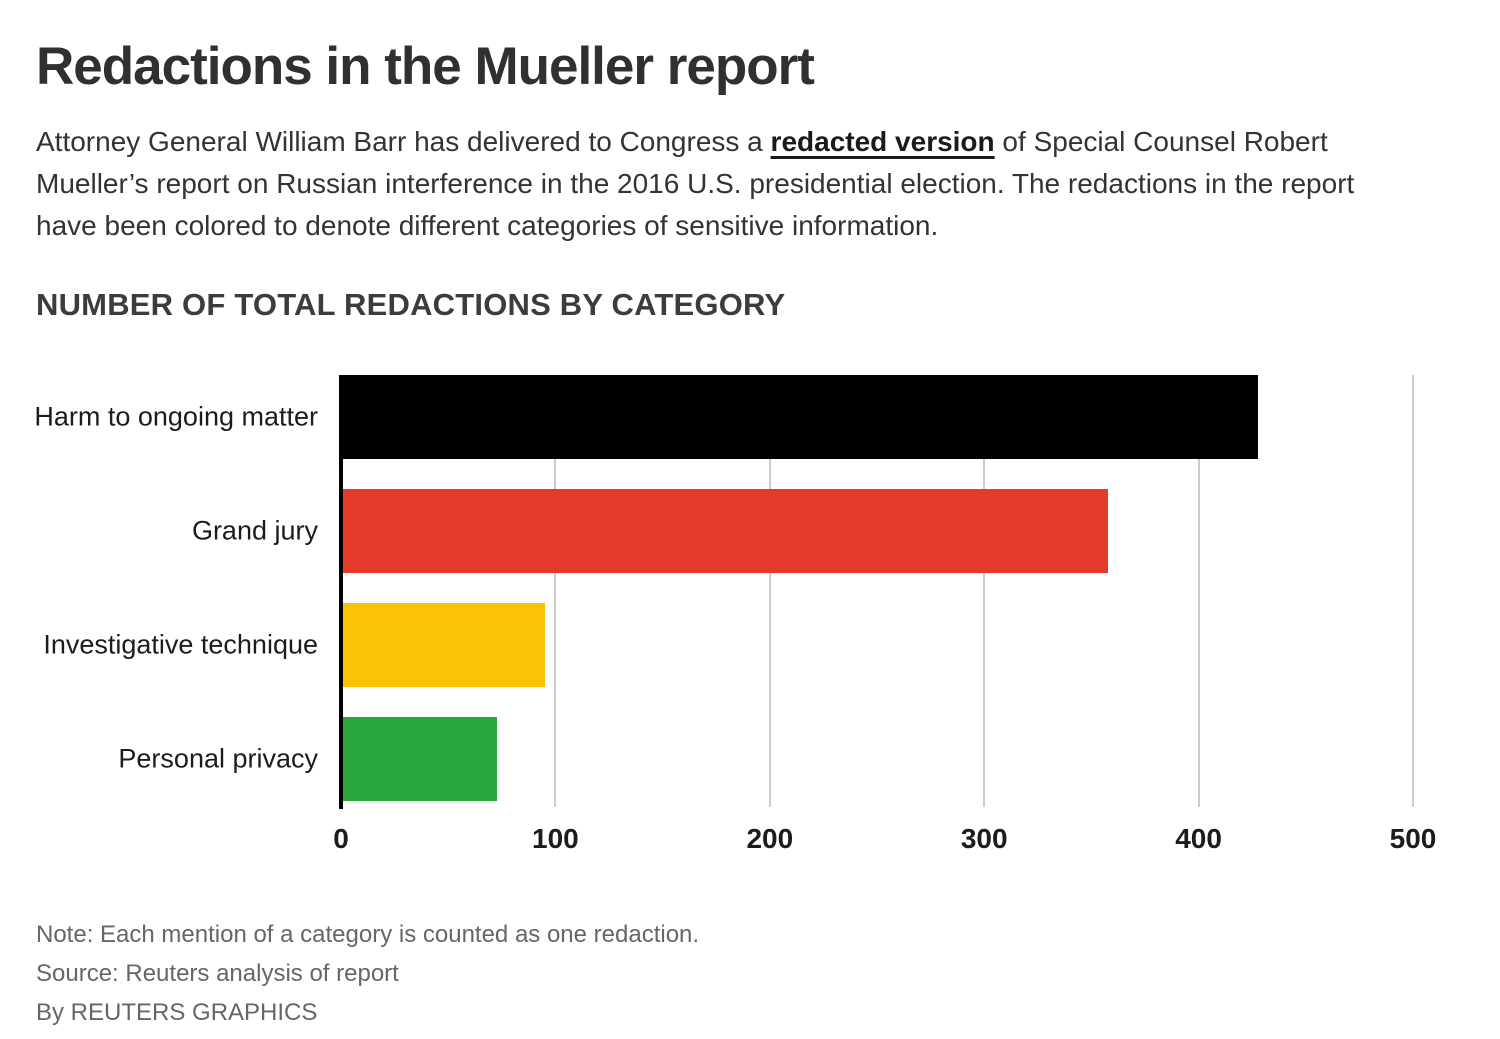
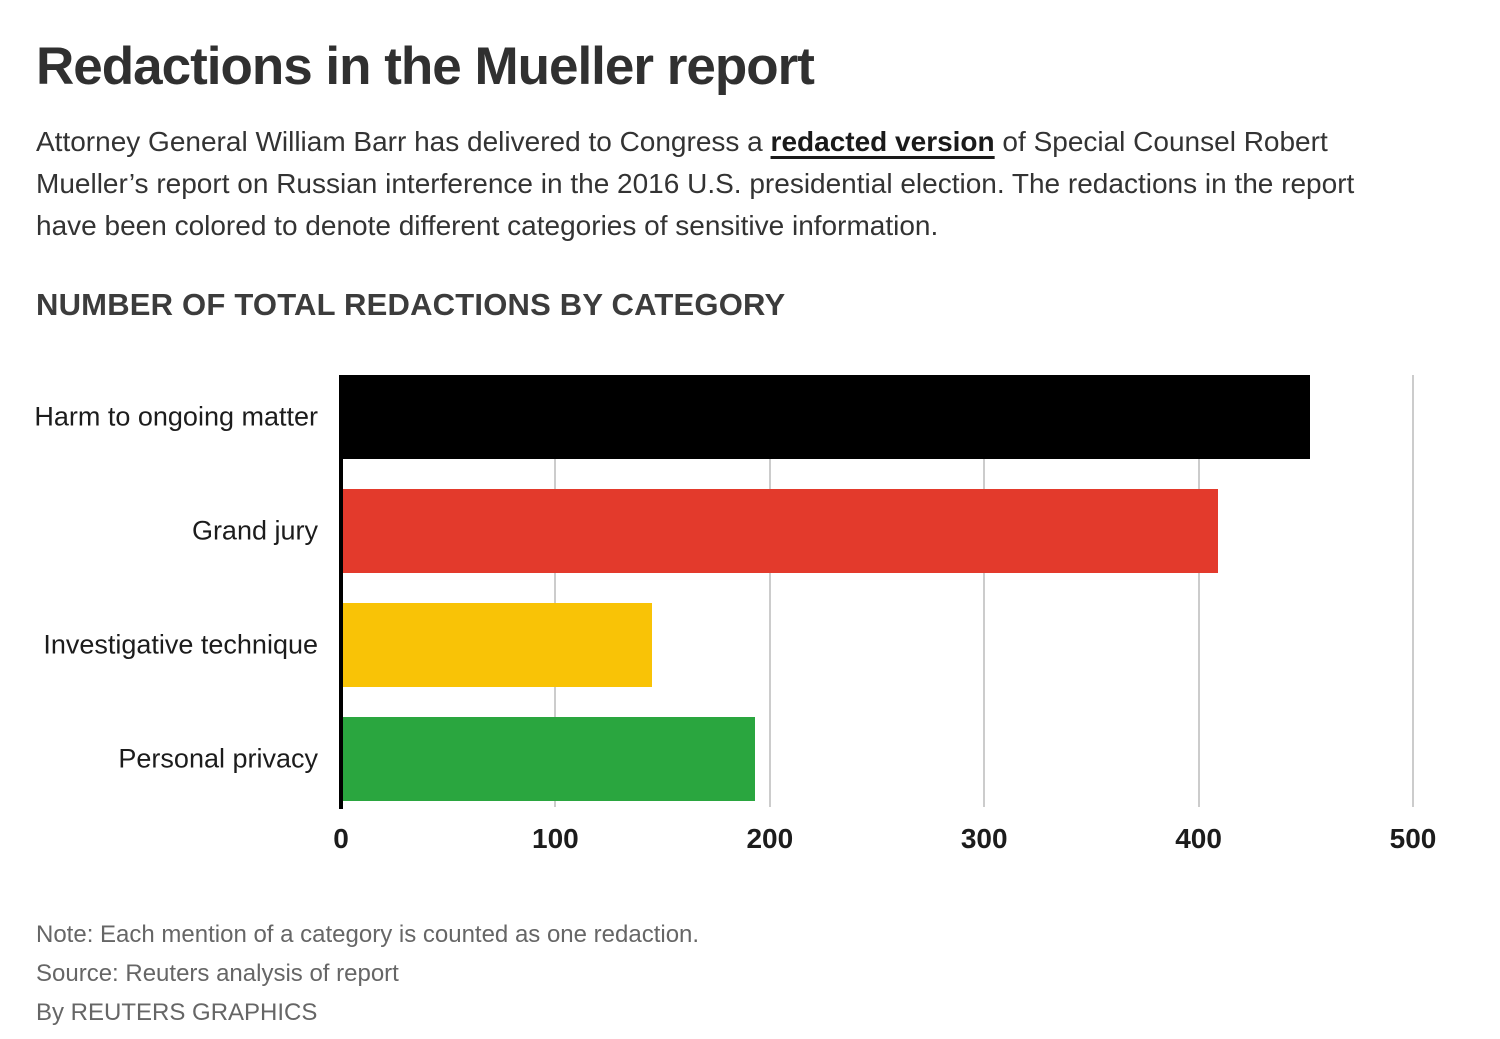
Harm to ongoing matter: 427 -> 451
Grand jury: 357 -> 408
Investigative technique: 94 -> 144
Personal privacy: 72 -> 192
